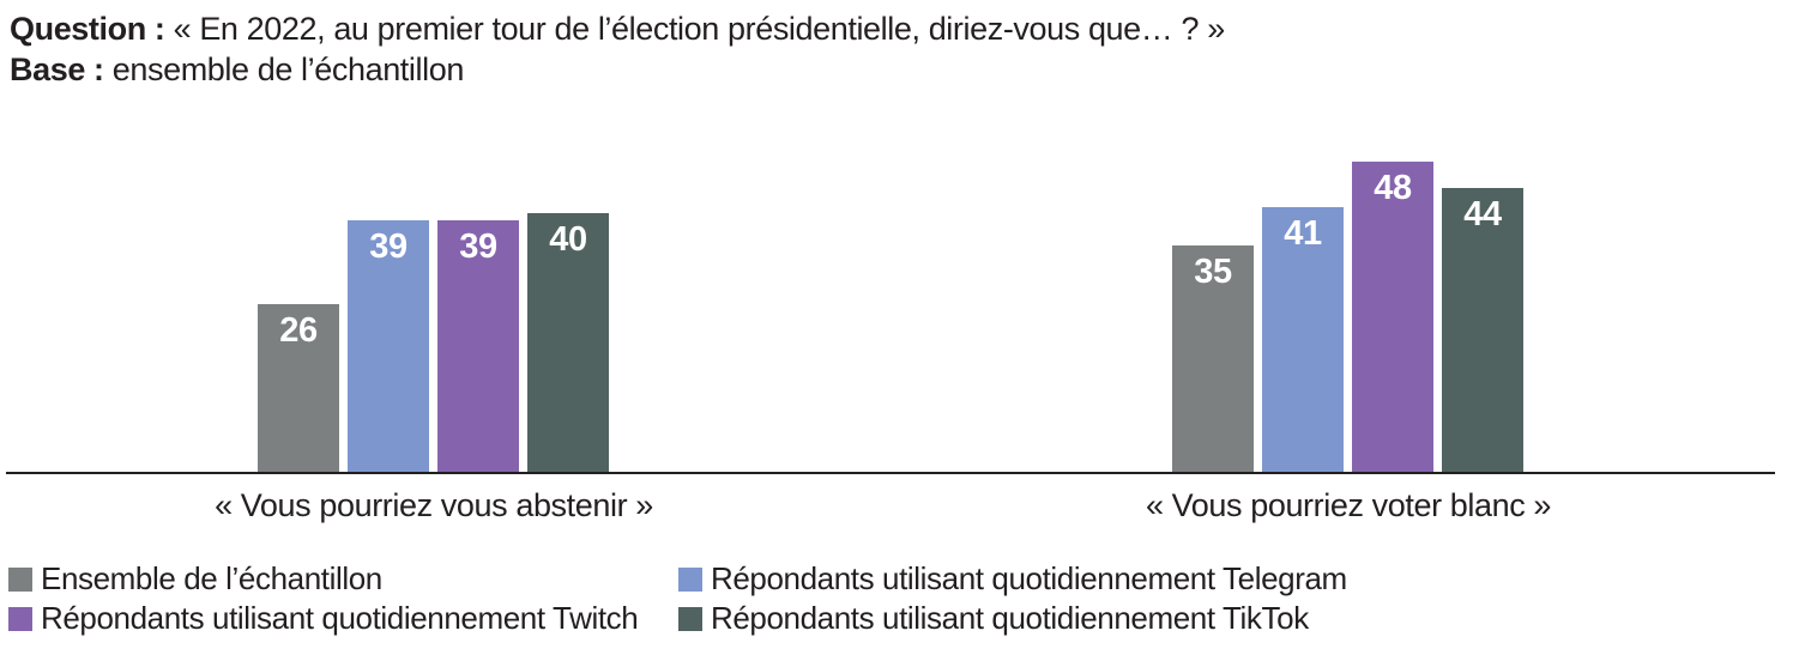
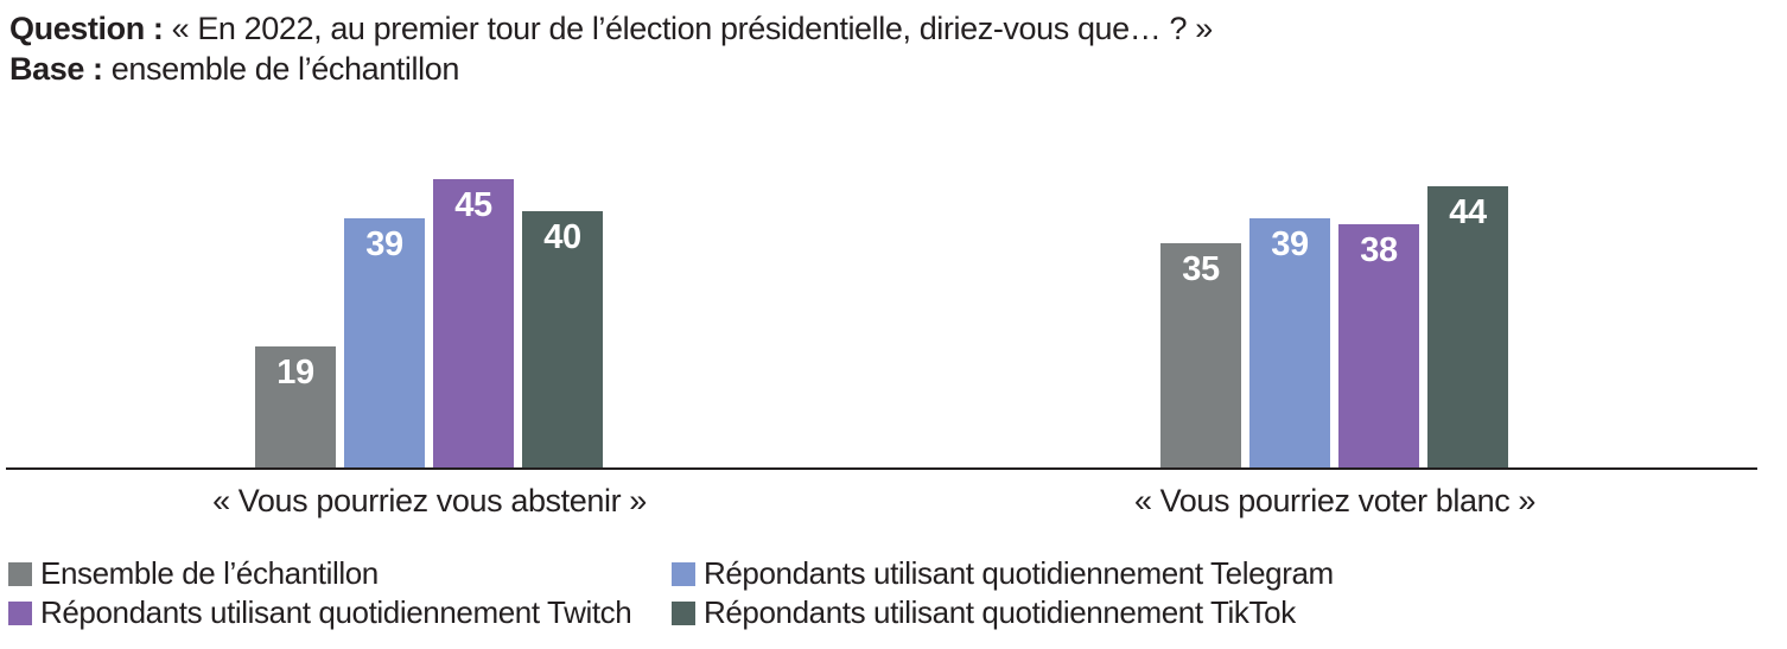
Ensemble de l’échantillon/« Vous pourriez vous abstenir »: 26 -> 19
Répondants utilisant quotidiennement Twitch/« Vous pourriez vous abstenir »: 39 -> 45
Répondants utilisant quotidiennement Telegram/« Vous pourriez voter blanc »: 41 -> 39
Répondants utilisant quotidiennement Twitch/« Vous pourriez voter blanc »: 48 -> 38
